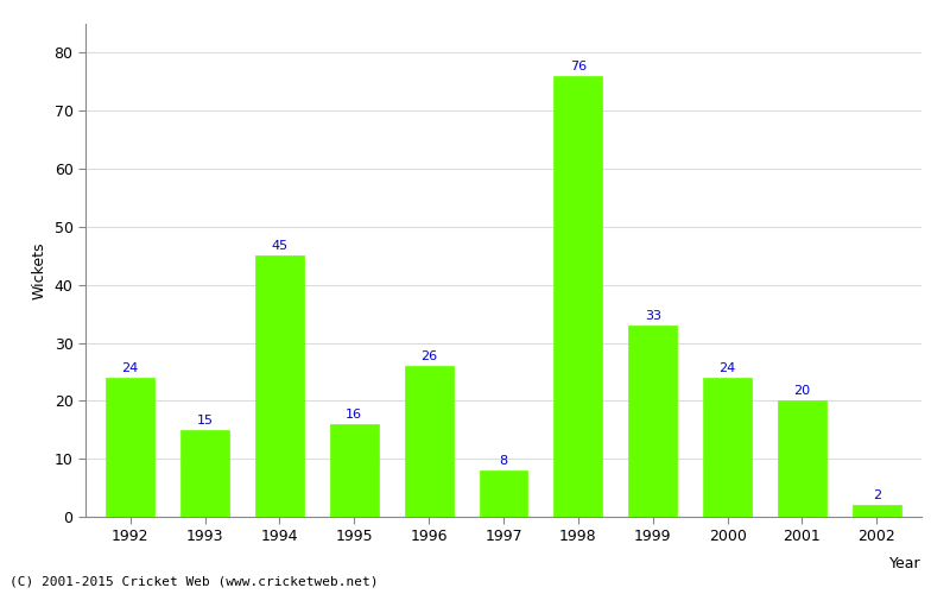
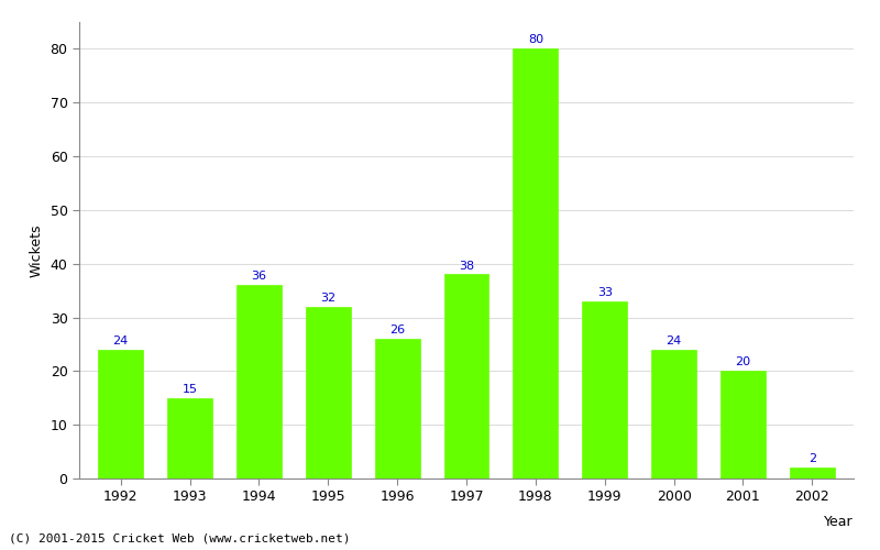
1994: 45 -> 36
1995: 16 -> 32
1997: 8 -> 38
1998: 76 -> 80
